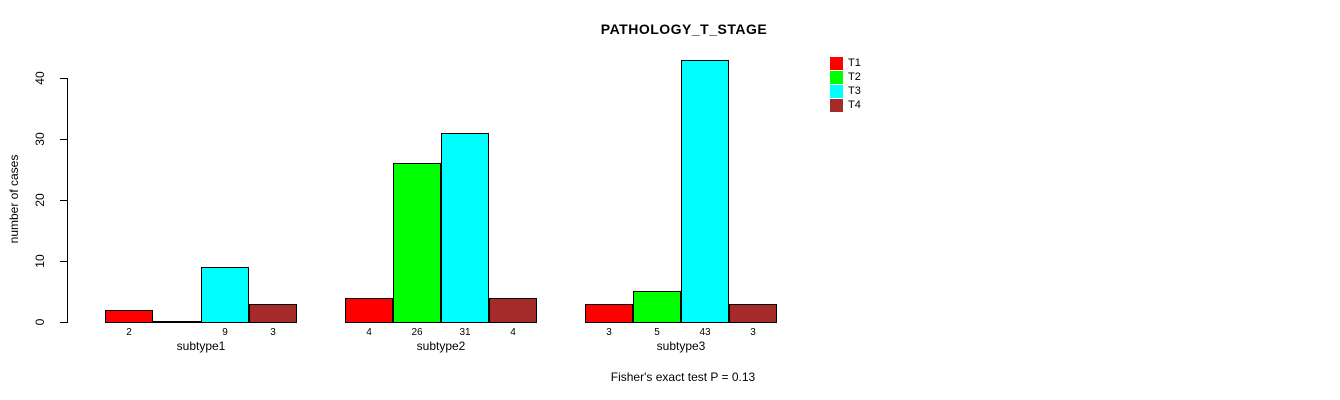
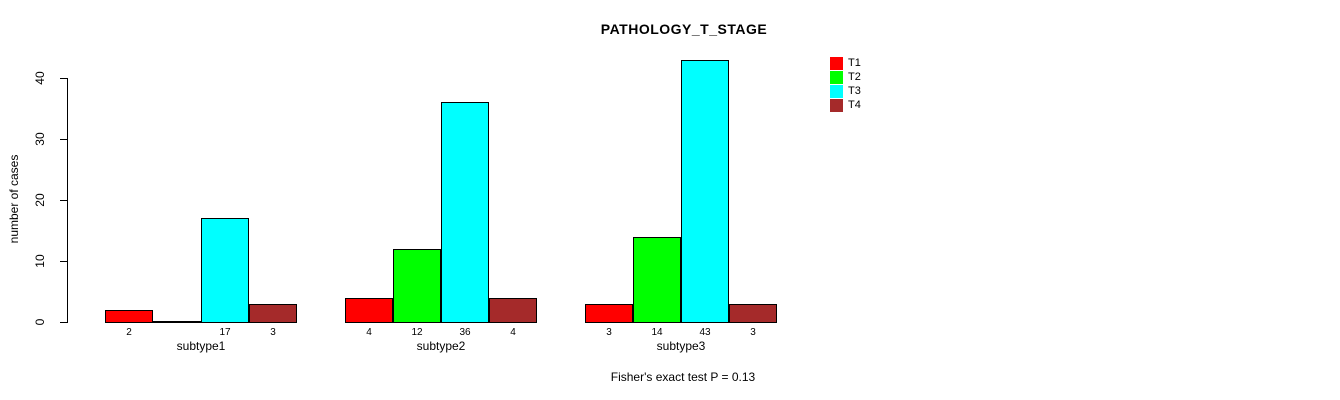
T3/subtype1: 9 -> 17
T2/subtype2: 26 -> 12
T3/subtype2: 31 -> 36
T2/subtype3: 5 -> 14
